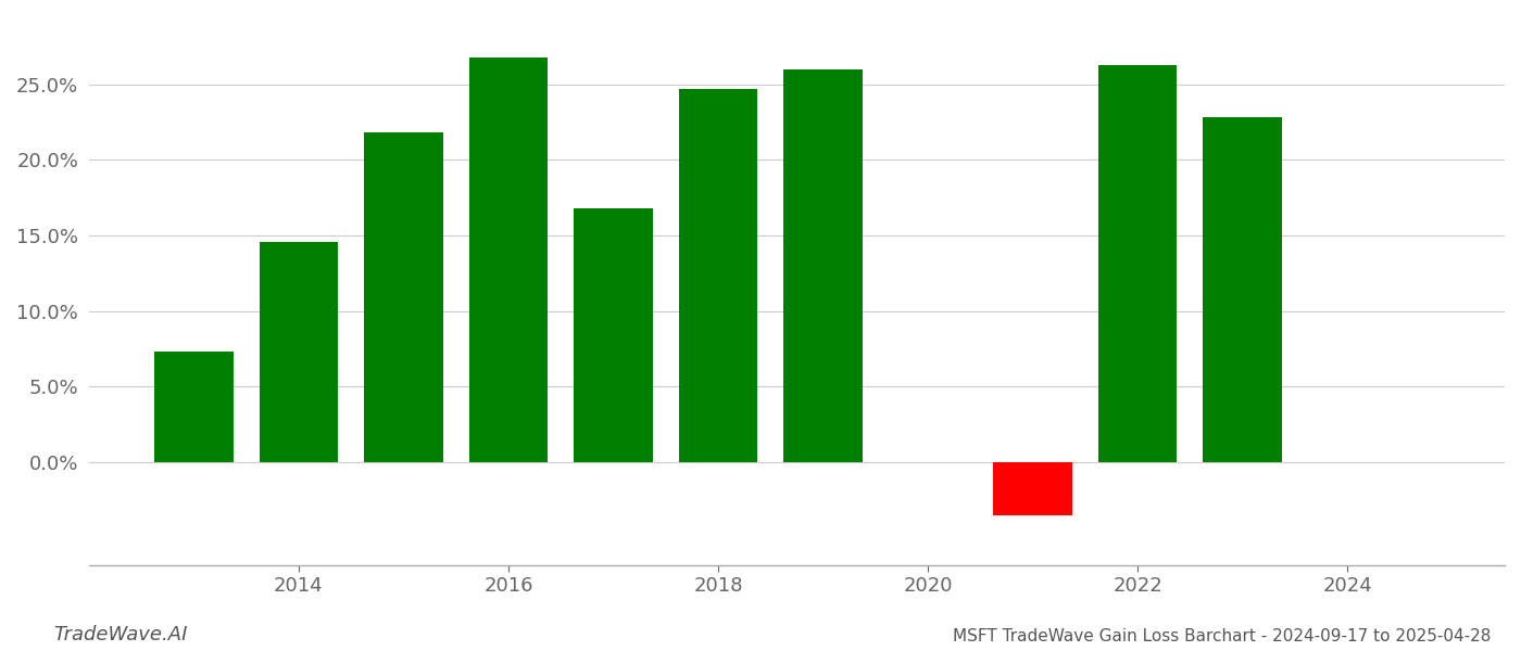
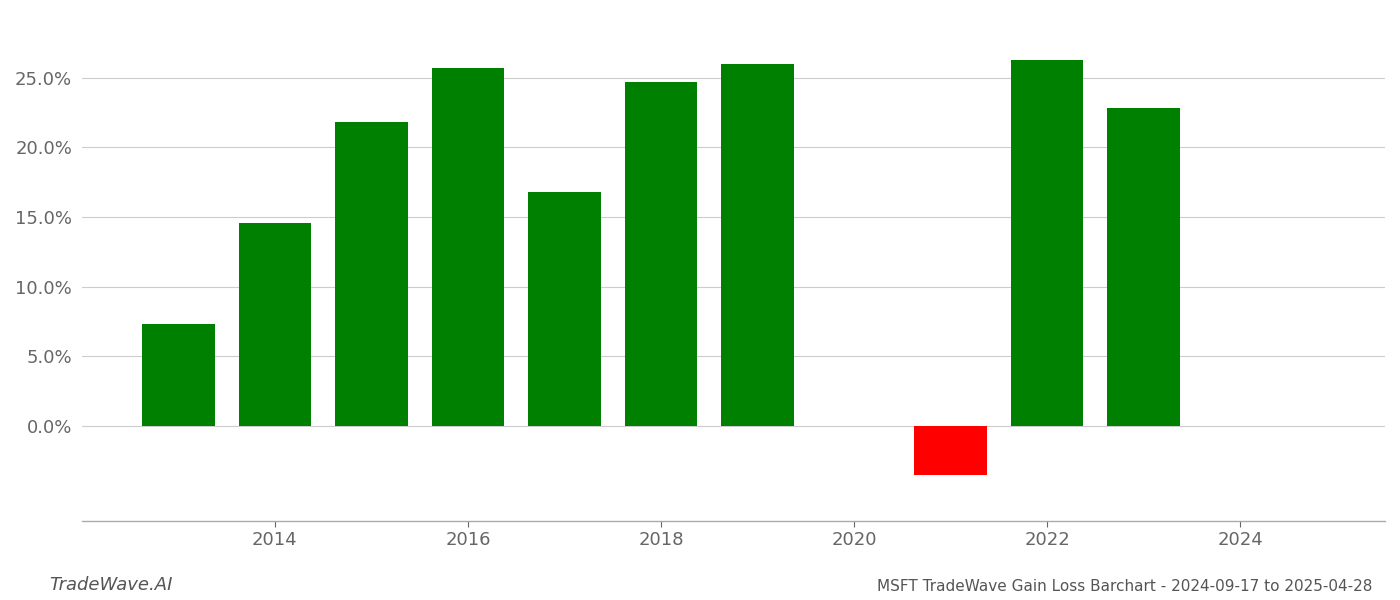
2016: 26.8% -> 25.7%
